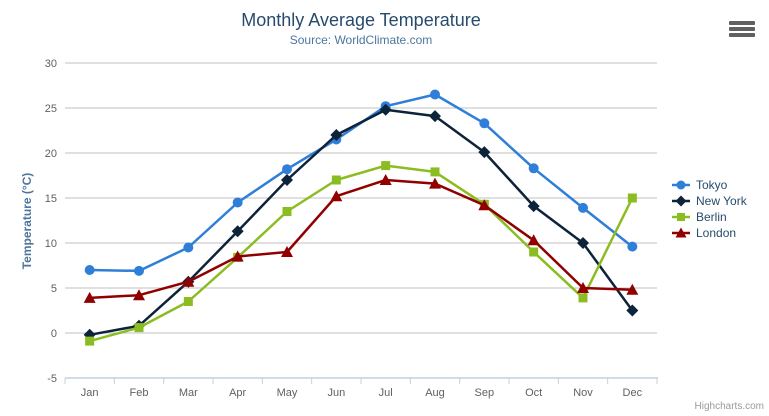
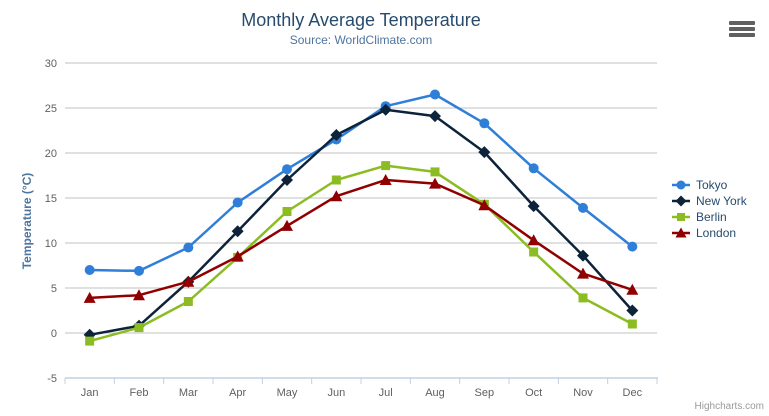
London/May: 9 -> 12
New York/Nov: 10 -> 9
London/Nov: 5 -> 7
Berlin/Dec: 15 -> 1
